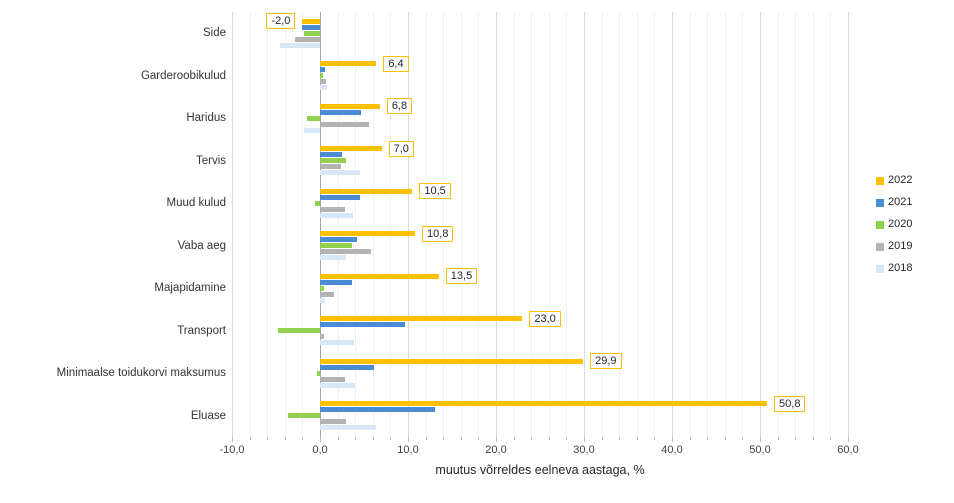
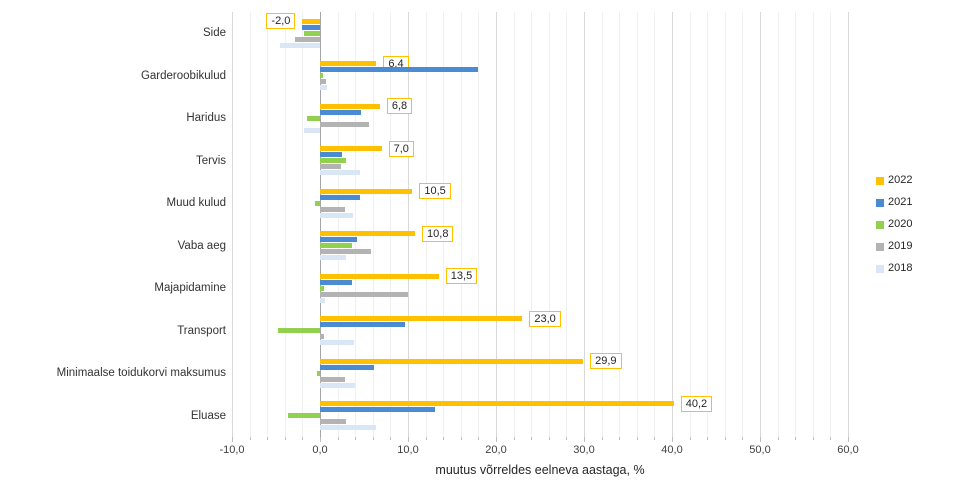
2021/Garderoobikulud: 1 -> 18
2019/Majapidamine: 2 -> 10
2022/Eluase: 50,8 -> 40,2
